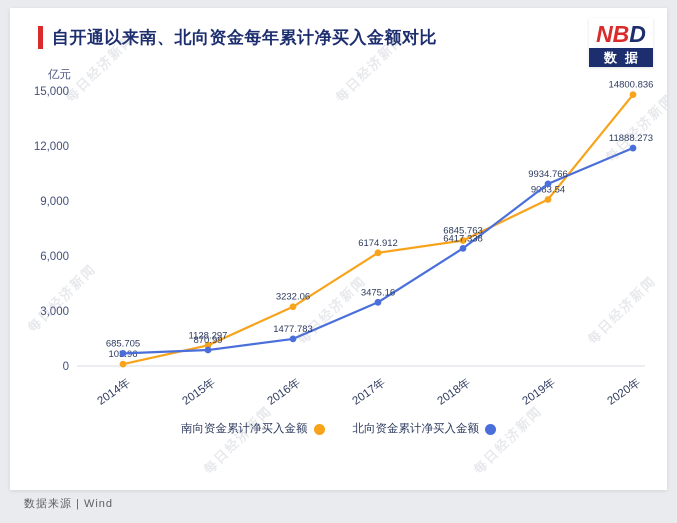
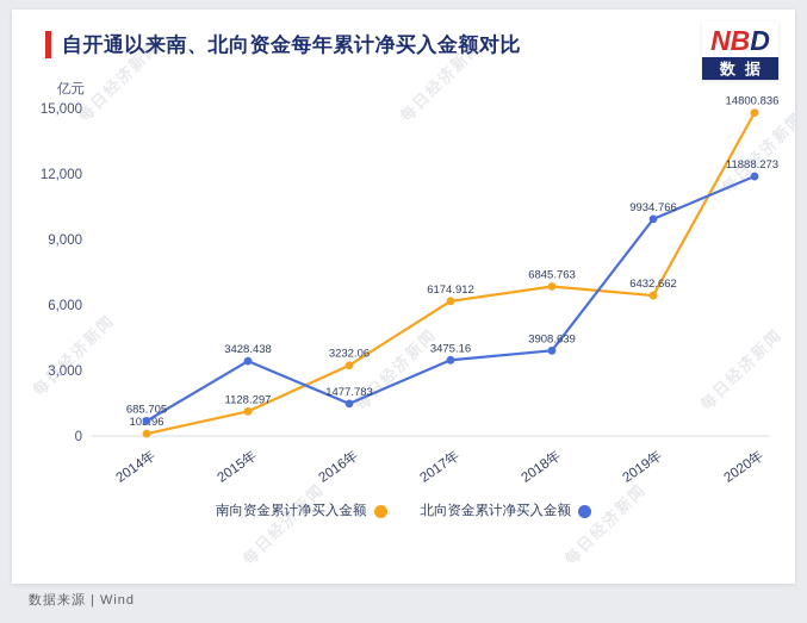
北向资金累计净买入金额/2015年: 870.99 -> 3428.438
北向资金累计净买入金额/2018年: 6417.338 -> 3908.639
南向资金累计净买入金额/2019年: 9083.54 -> 6432.662
